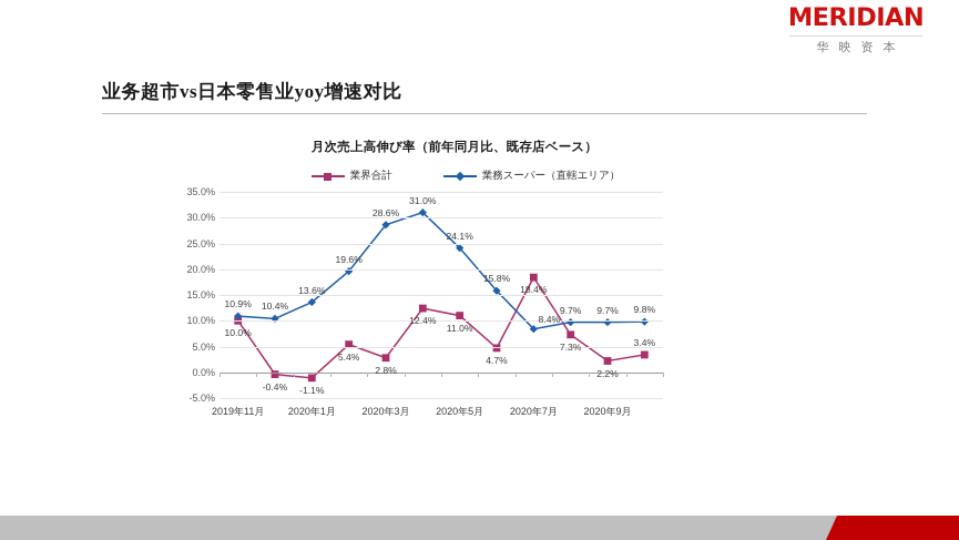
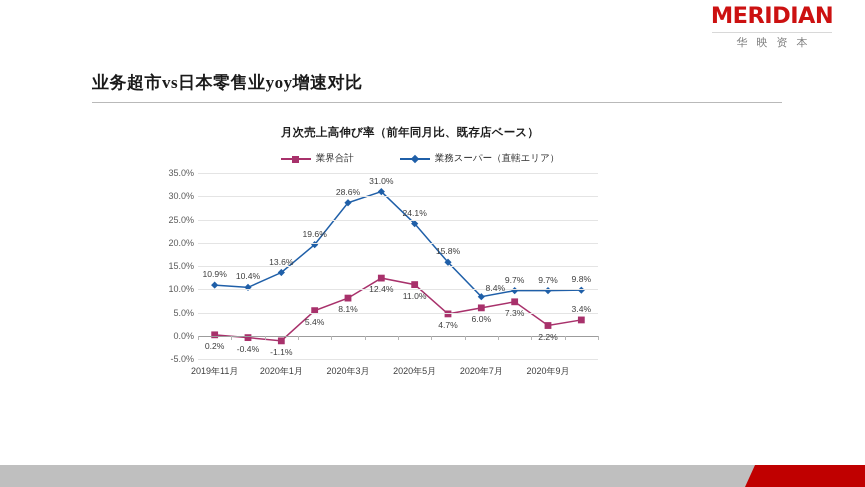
業界合計/2019年11月: 10.0% -> 0.2%
業界合計/2020年3月: 2.8% -> 8.1%
業界合計/2020年7月: 18.4% -> 6.0%
